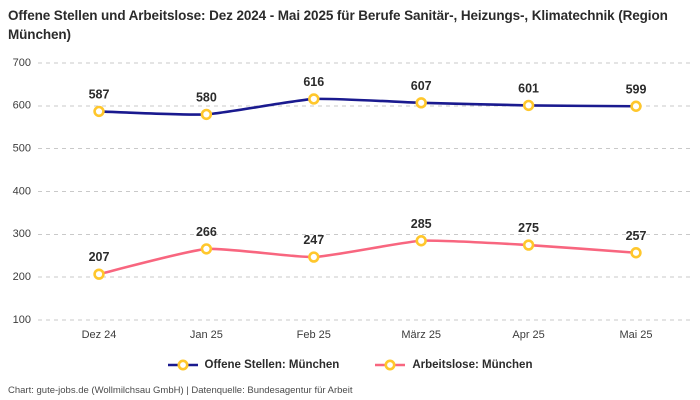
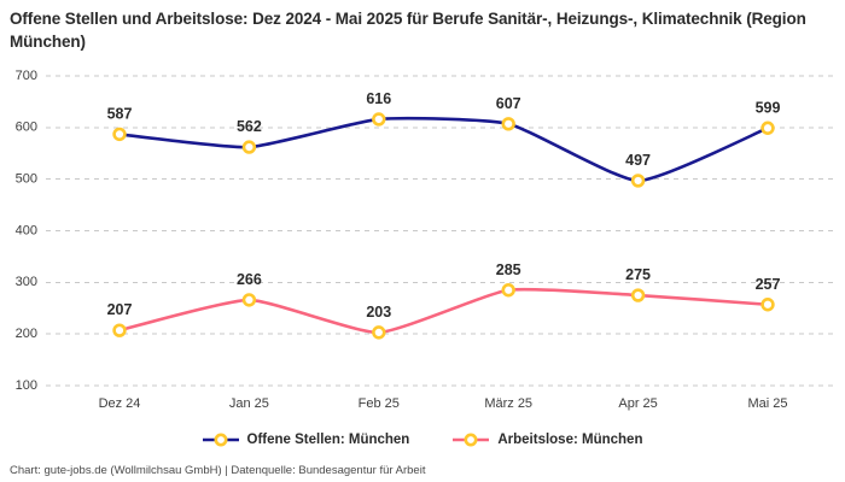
Offene Stellen: München/Jan 25: 580 -> 562
Arbeitslose: München/Feb 25: 247 -> 203
Offene Stellen: München/Apr 25: 601 -> 497
